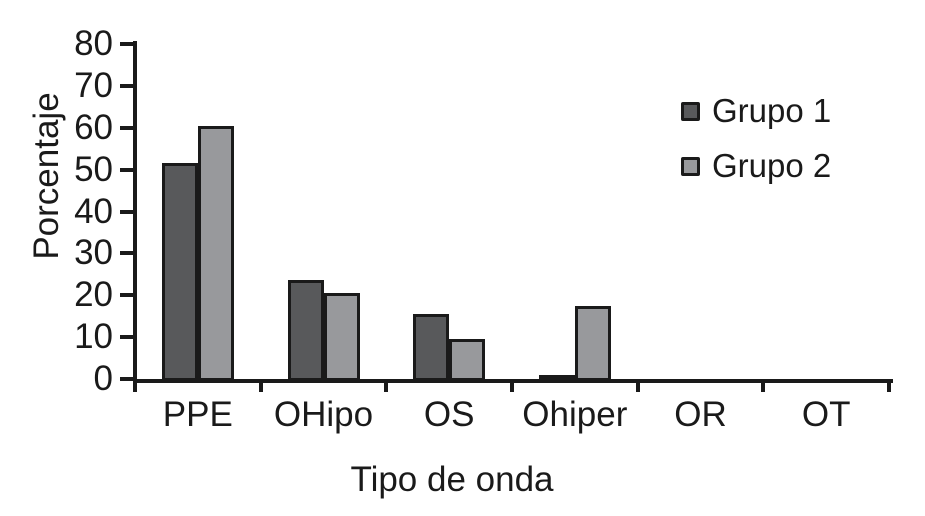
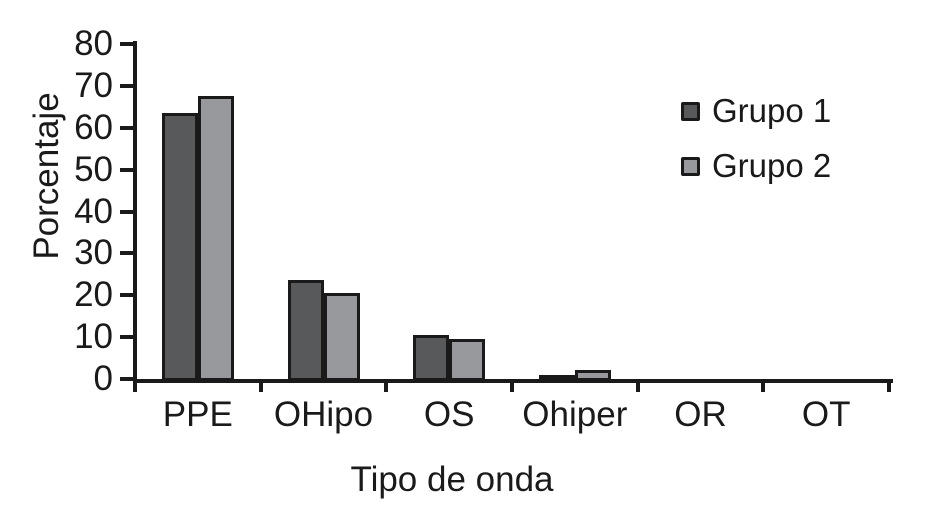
Grupo 1/PPE: 52 -> 64
Grupo 2/PPE: 61 -> 68
Grupo 1/OS: 16 -> 11
Grupo 2/Ohiper: 18 -> 3
